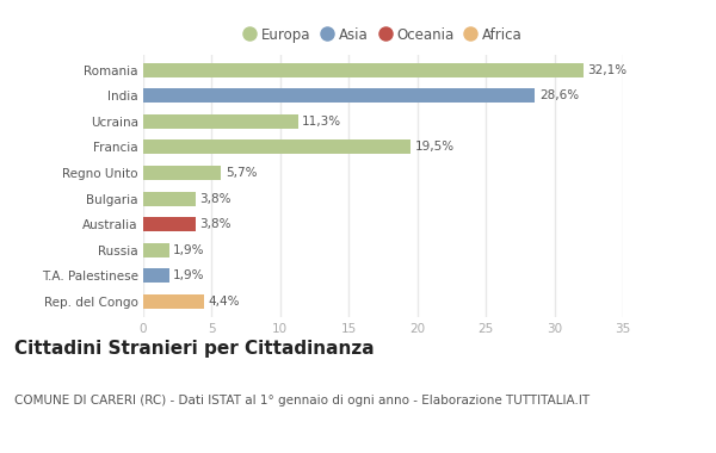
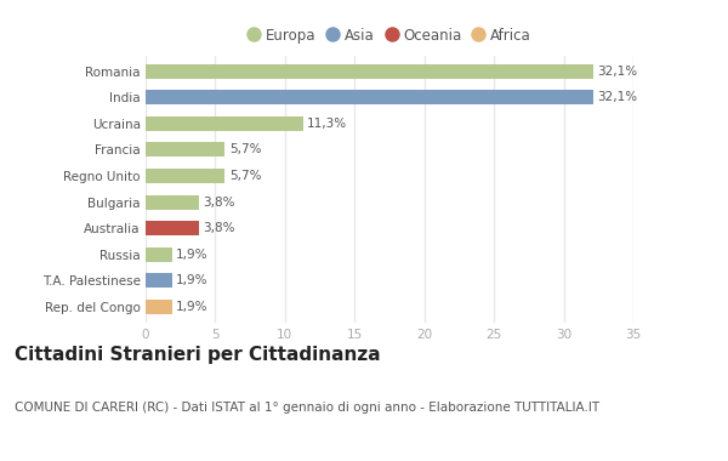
India: 28,6% -> 32,1%
Francia: 19,5% -> 5,7%
Rep. del Congo: 4,4% -> 1,9%
